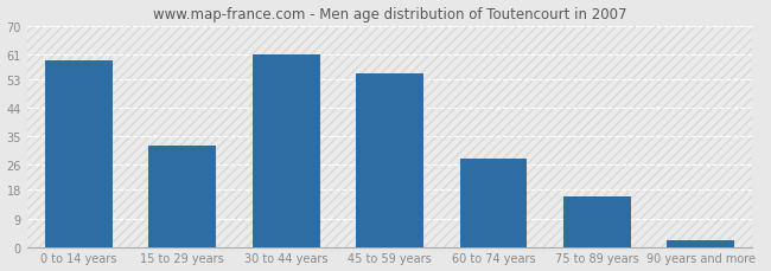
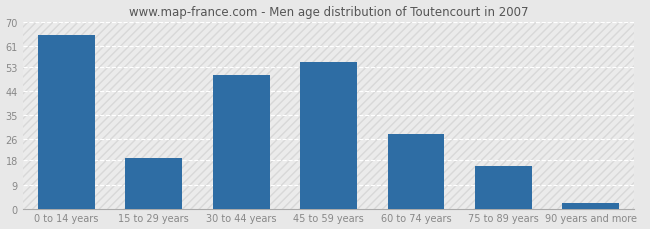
0 to 14 years: 59 -> 65
15 to 29 years: 32 -> 19
30 to 44 years: 61 -> 50
